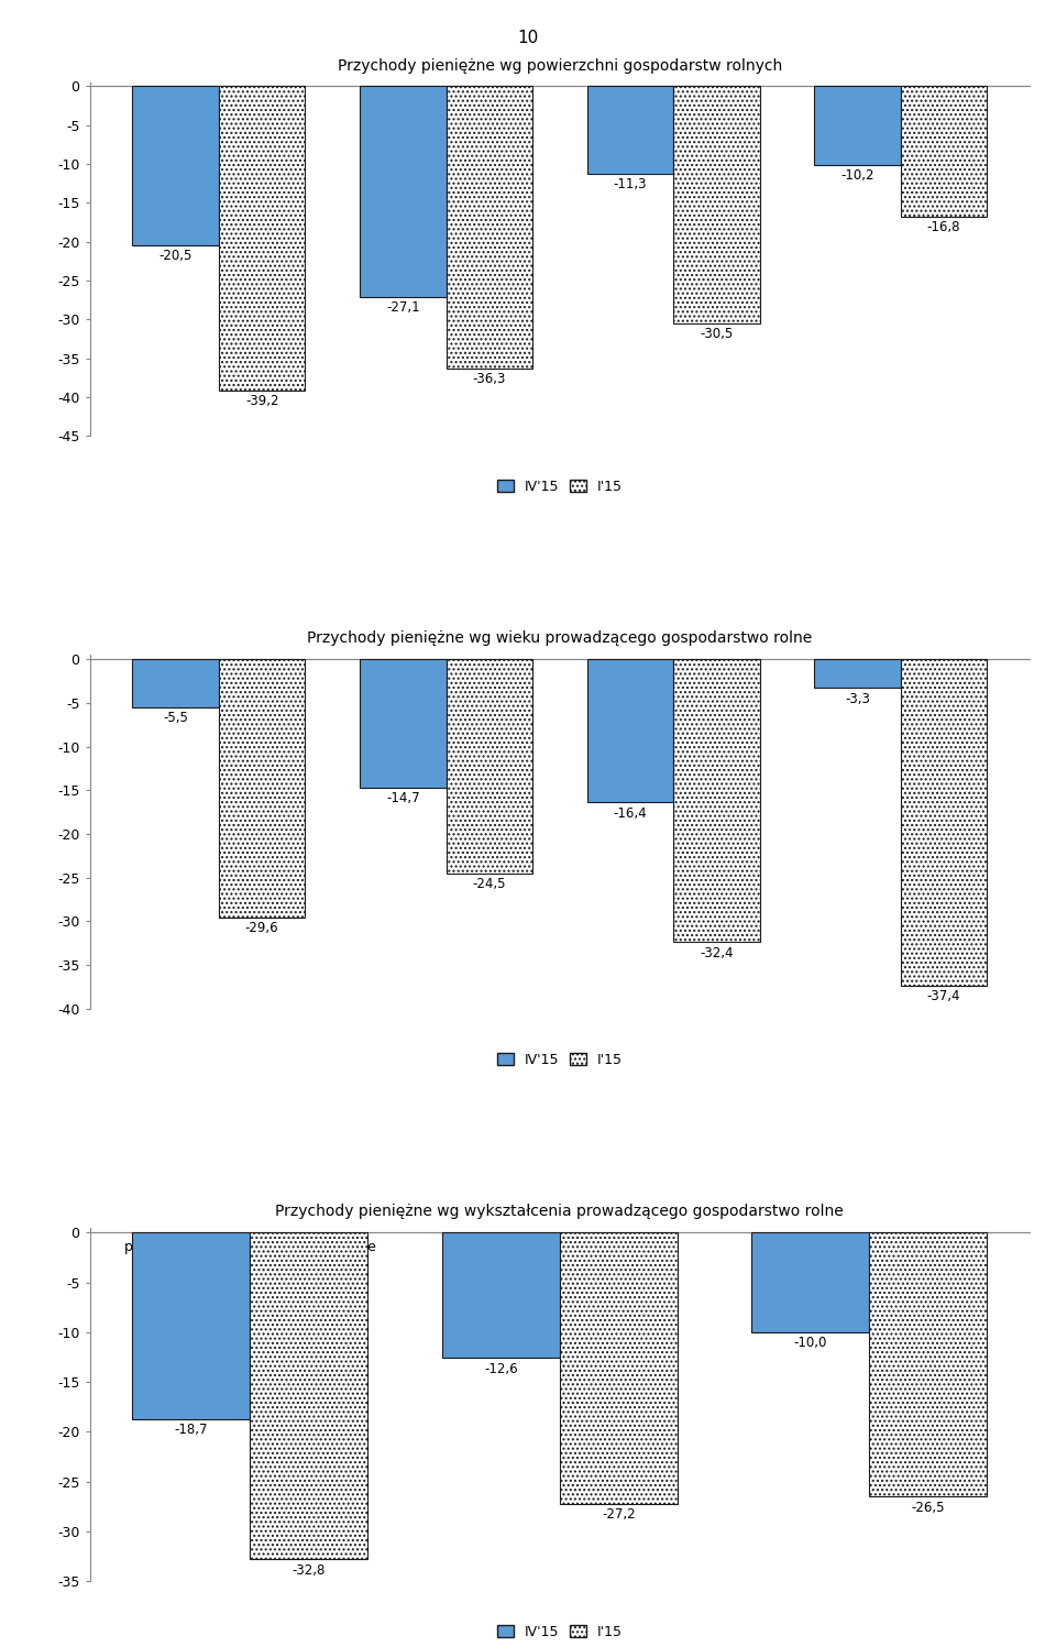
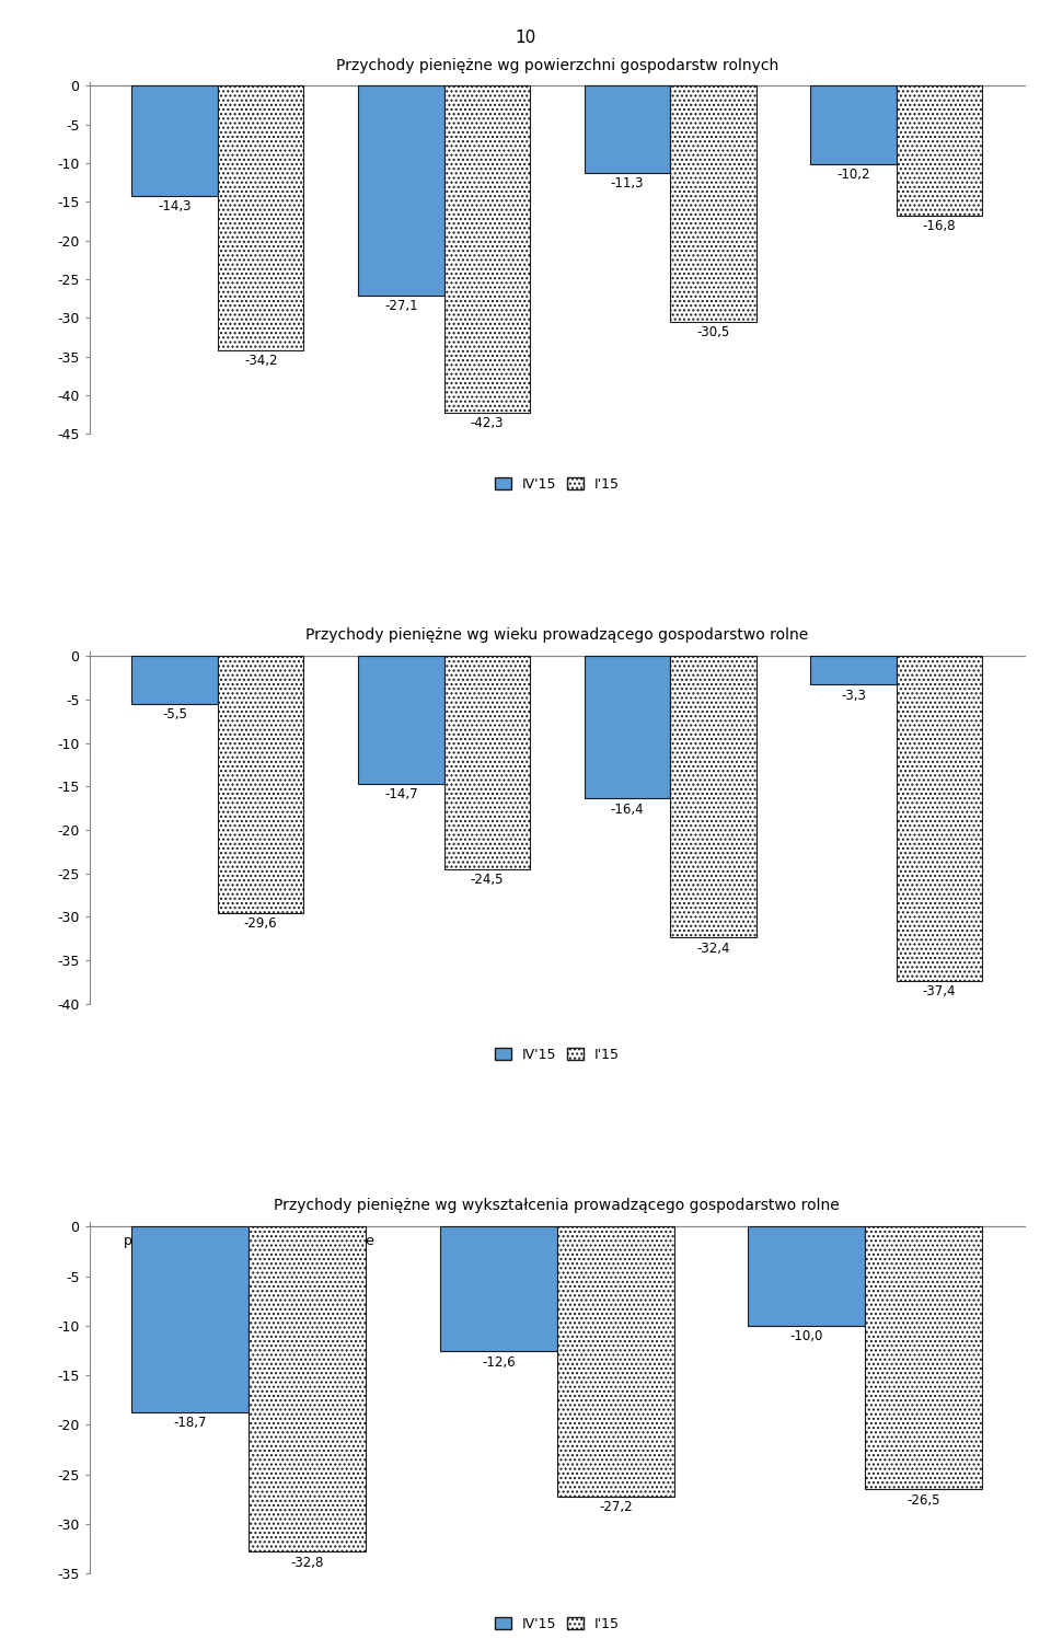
Przychody pieniężne wg powierzchni gospodarstw rolnych/IV'15/do 7 ha: -20,5 -> -14,3
Przychody pieniężne wg powierzchni gospodarstw rolnych/I'15/do 7 ha: -39,2 -> -34,2
Przychody pieniężne wg powierzchni gospodarstw rolnych/I'15/7-15 ha: -36,3 -> -42,3
